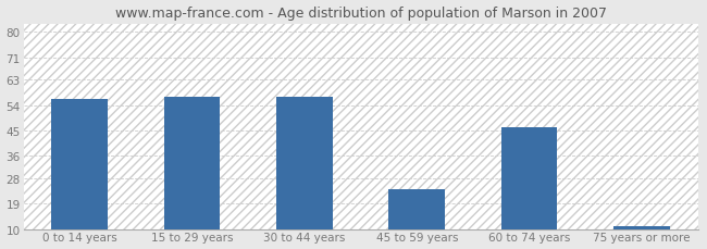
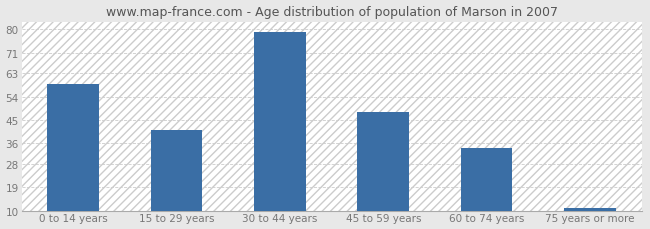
0 to 14 years: 56 -> 59
15 to 29 years: 57 -> 41
30 to 44 years: 57 -> 79
45 to 59 years: 24 -> 48
60 to 74 years: 46 -> 34
